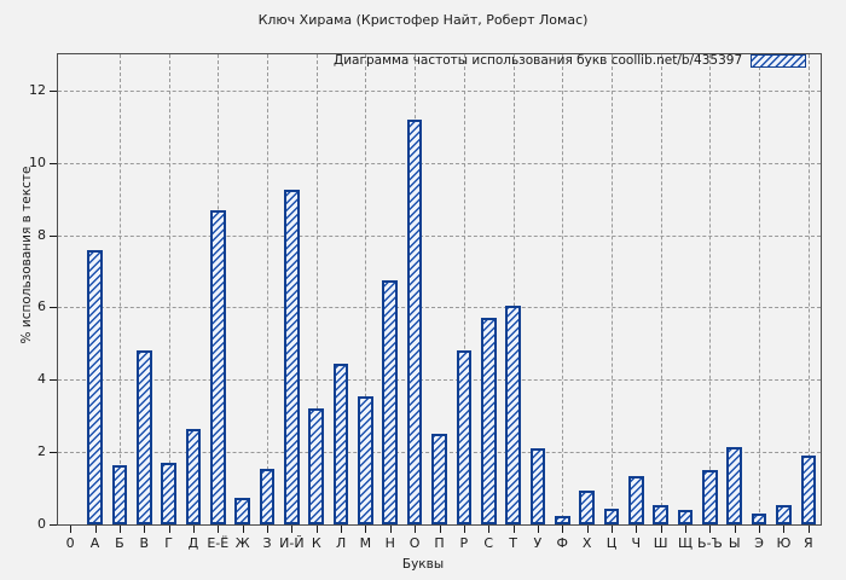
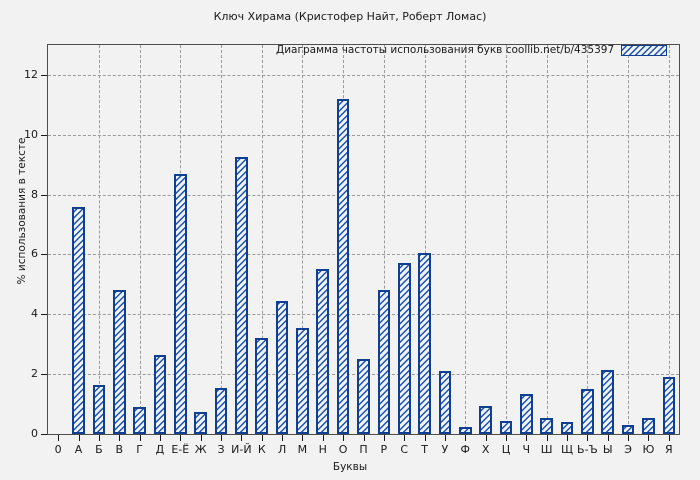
Г: 1.7 -> 0.9
Н: 6.8 -> 5.5
